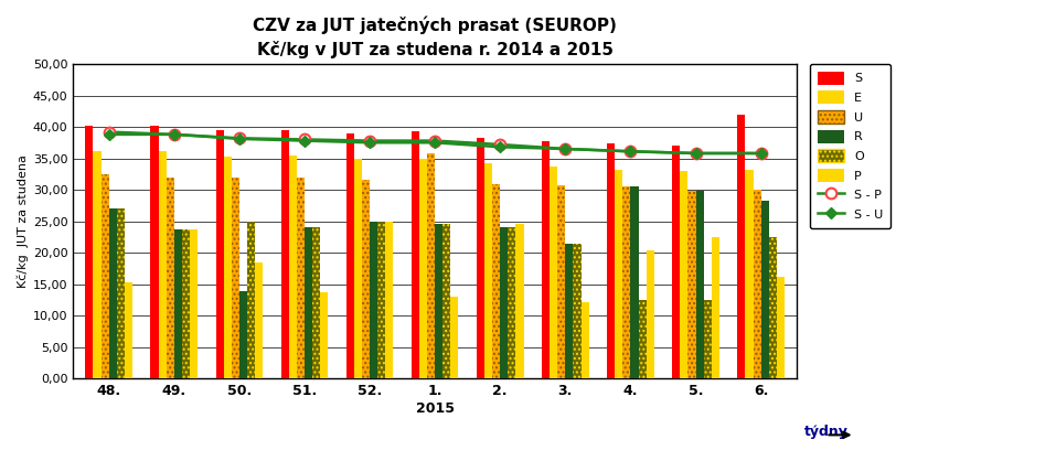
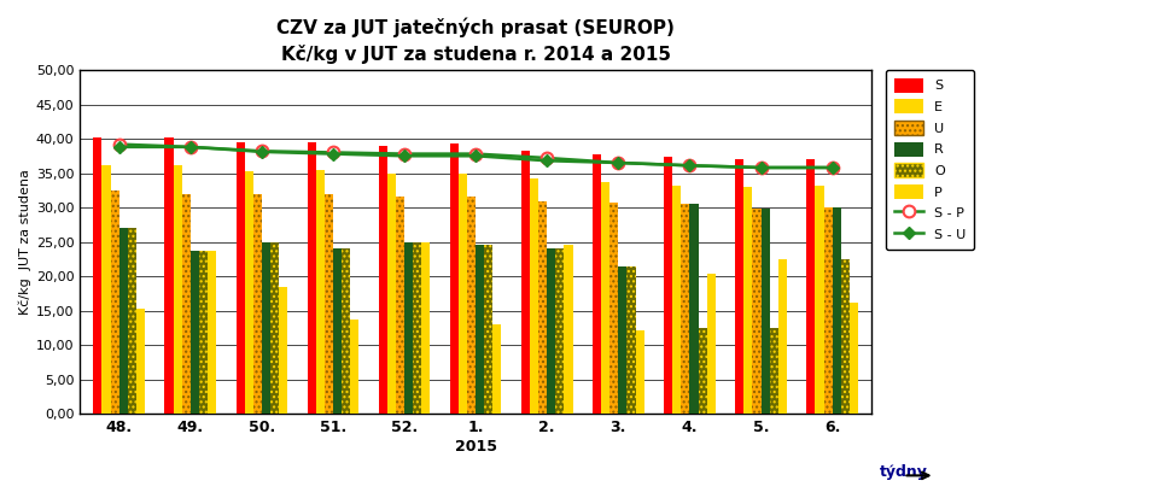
R/50.: 13,8 -> 25,0
U/1.: 35,8 -> 31,5
S/6.: 42,0 -> 37,1
R/6.: 28,2 -> 30,0
